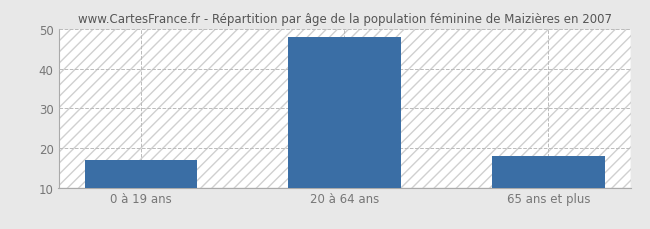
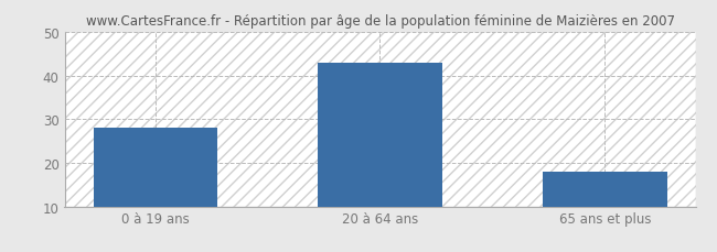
0 à 19 ans: 17 -> 28
20 à 64 ans: 48 -> 43
